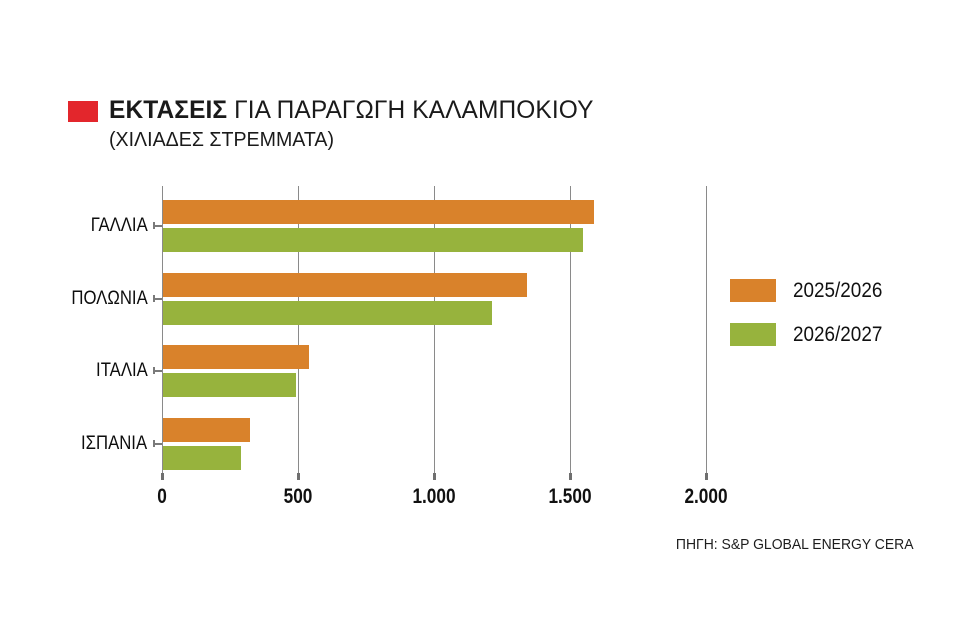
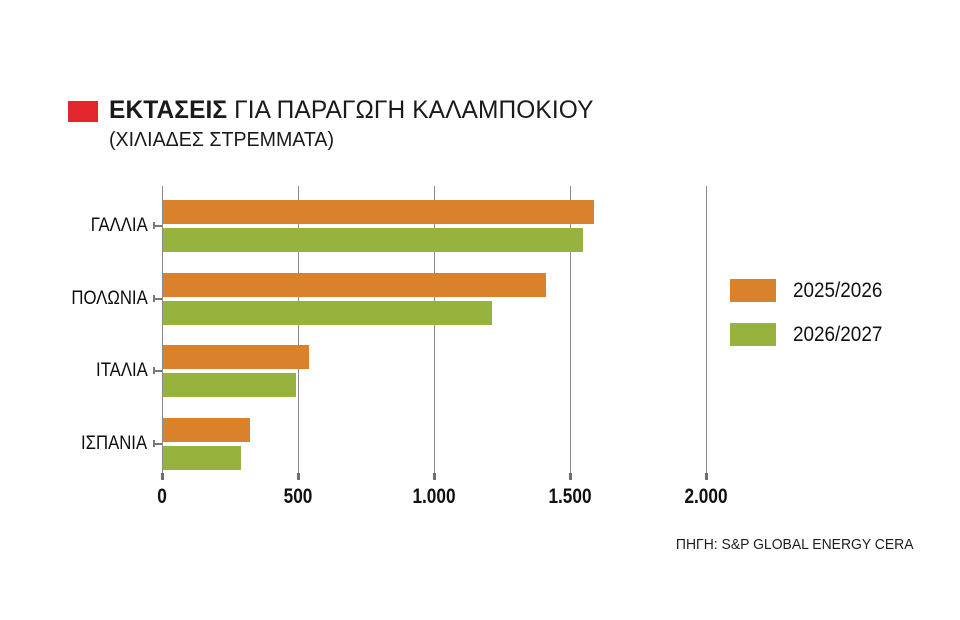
2025/2026/ΠΟΛΩΝΙΑ: 1340 -> 1410
